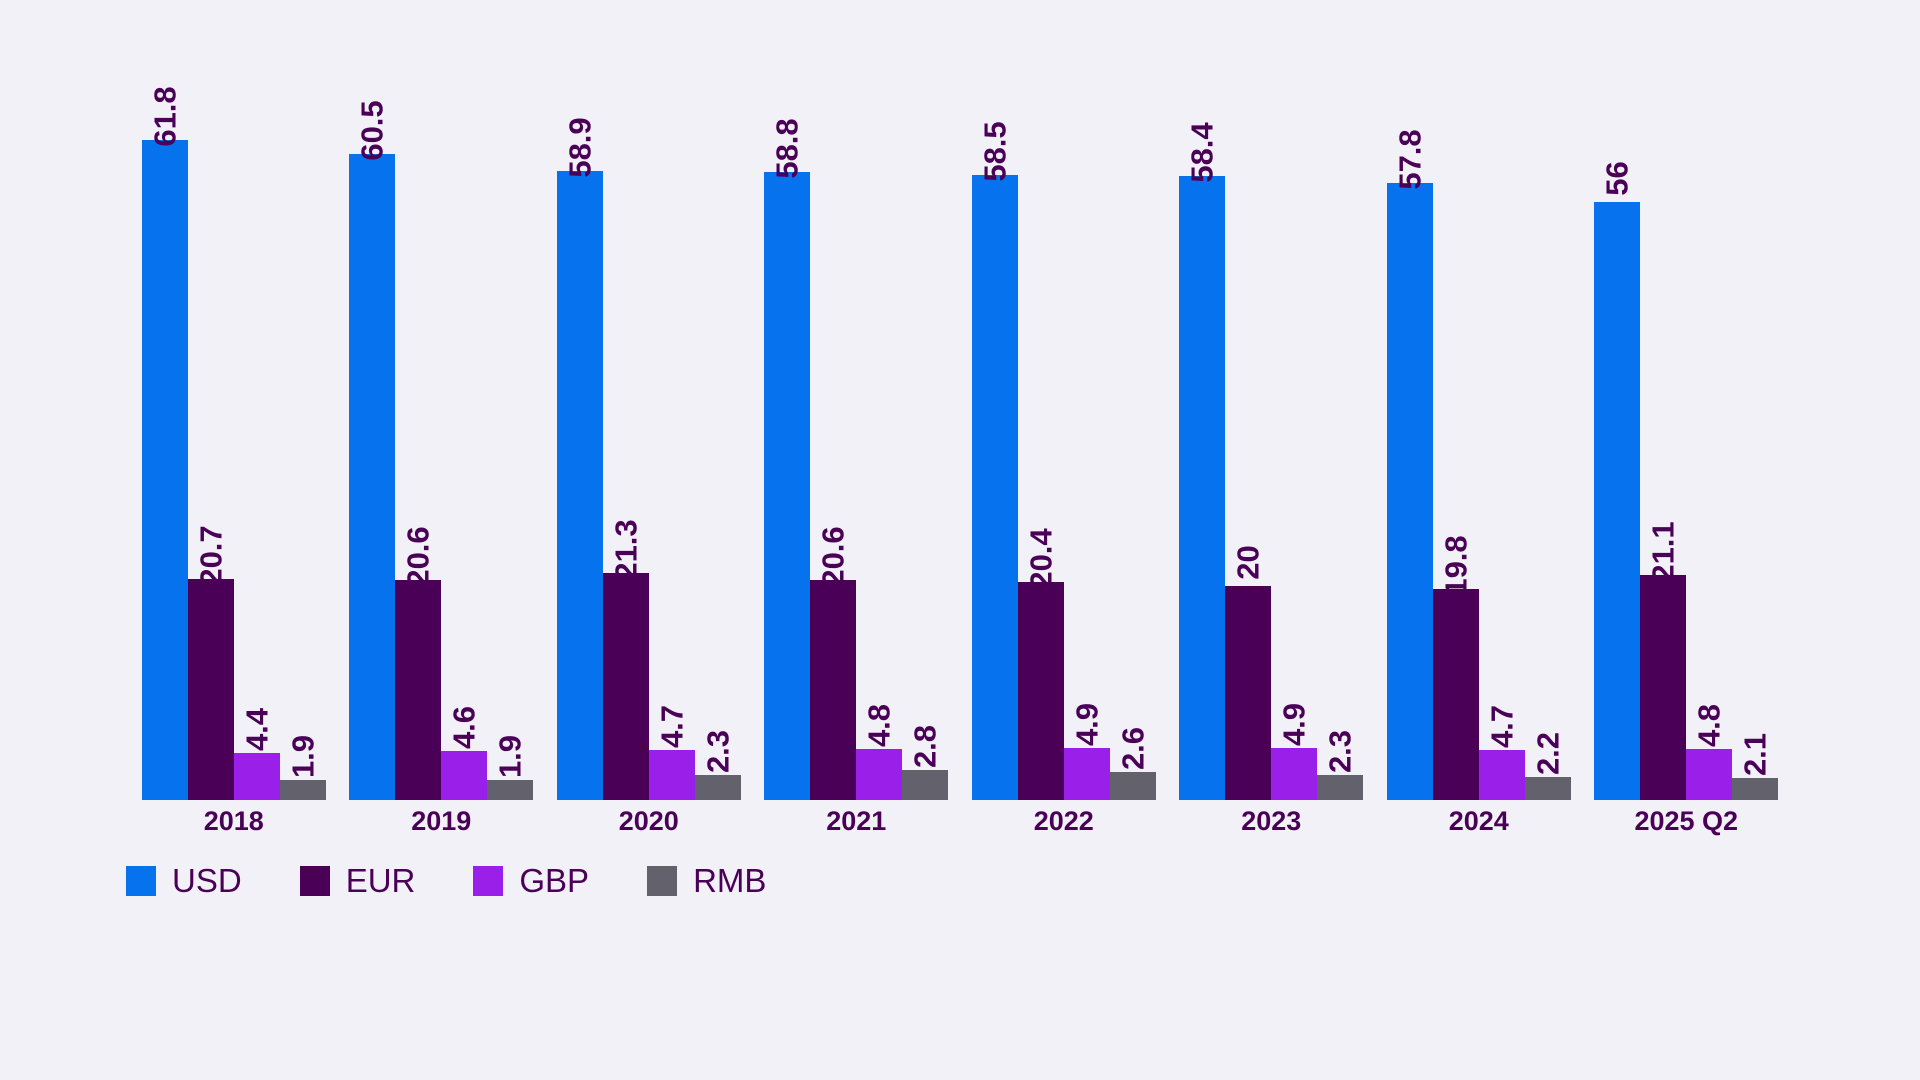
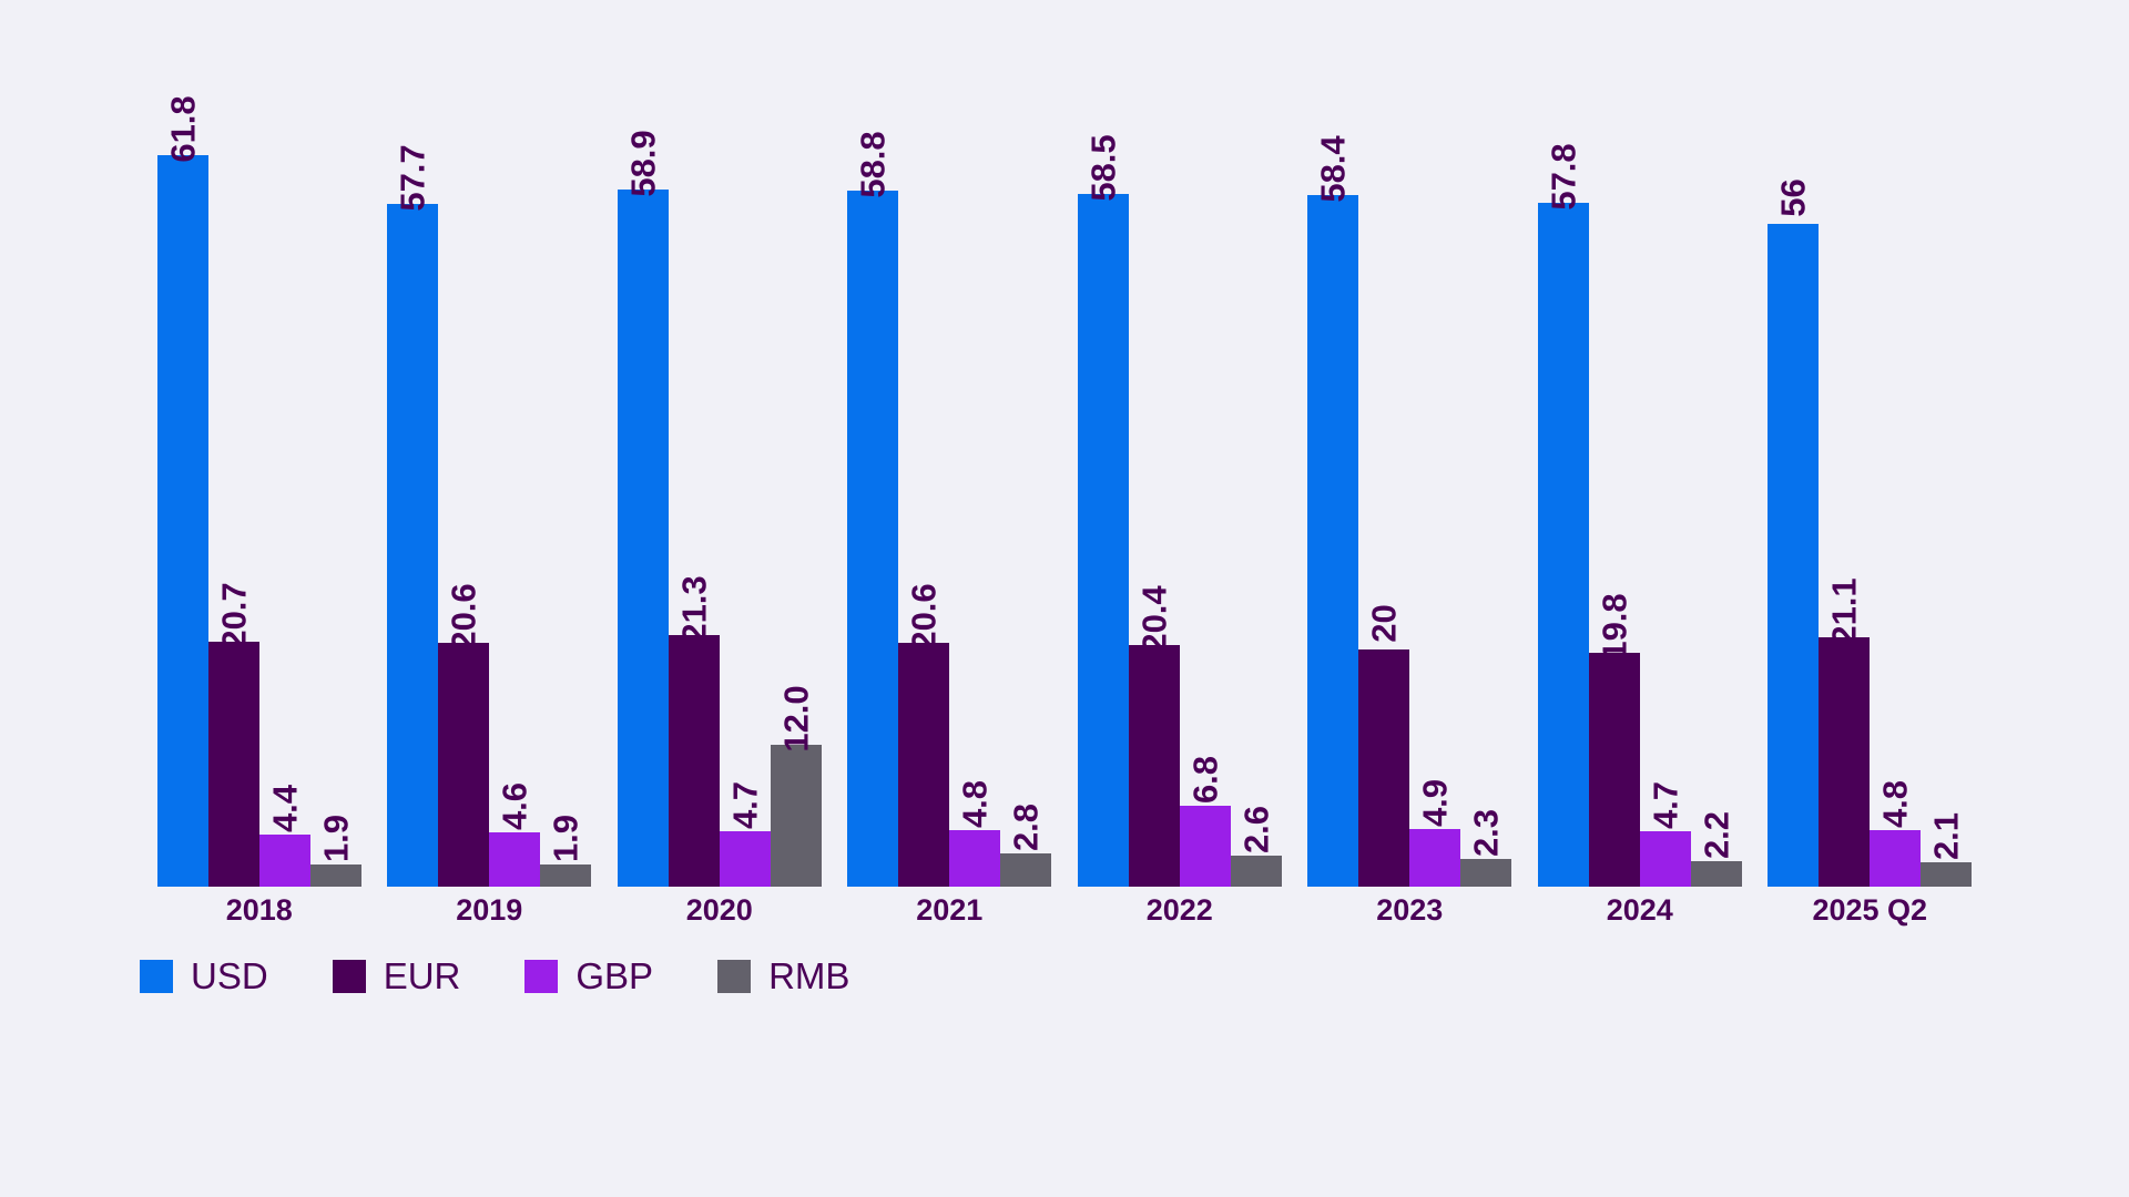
USD/2019: 60.5 -> 57.7
RMB/2020: 2.3 -> 12.0
GBP/2022: 4.9 -> 6.8
